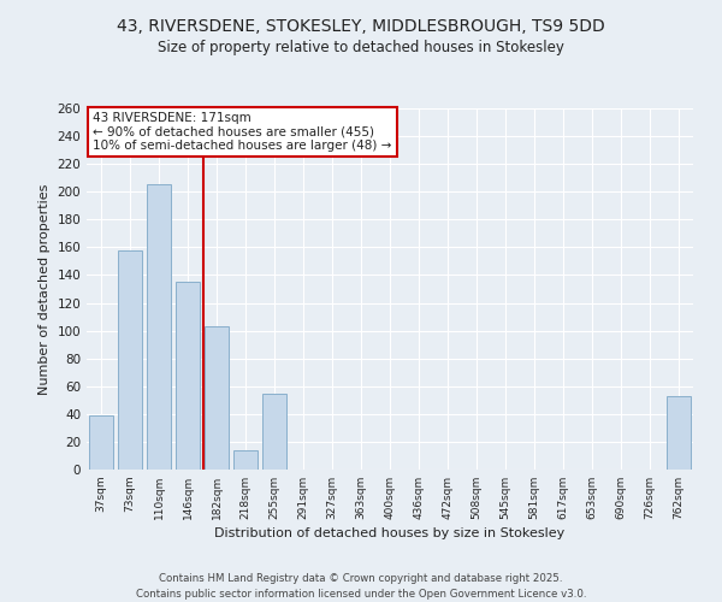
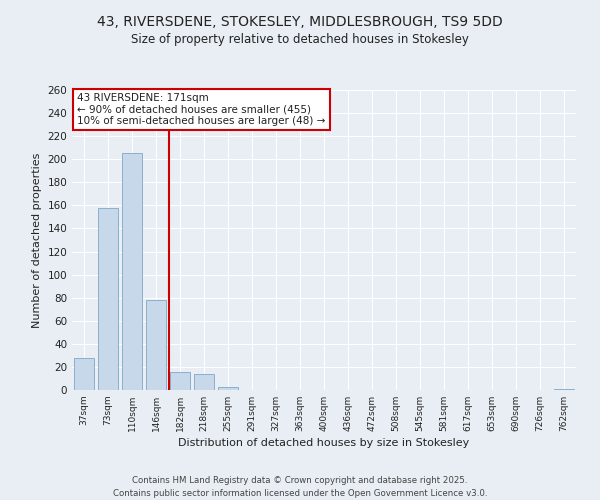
37sqm: 39 -> 28
146sqm: 135 -> 78
182sqm: 103 -> 16
255sqm: 55 -> 3
762sqm: 53 -> 1
